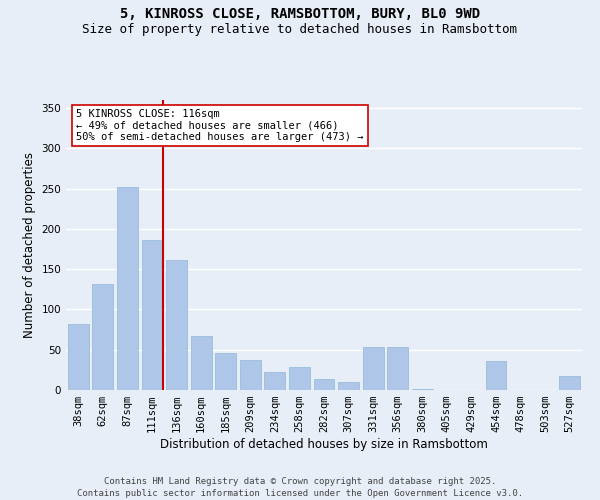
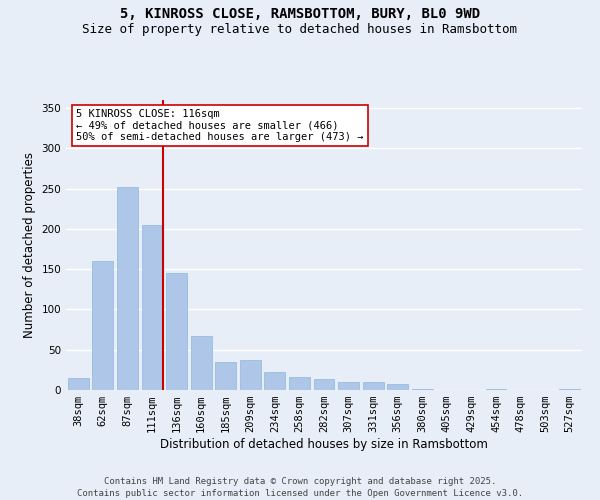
38sqm: 82 -> 15
62sqm: 132 -> 160
111sqm: 186 -> 205
136sqm: 162 -> 145
185sqm: 46 -> 35
258sqm: 28 -> 16
331sqm: 54 -> 10
356sqm: 54 -> 8
454sqm: 36 -> 1
527sqm: 18 -> 1
